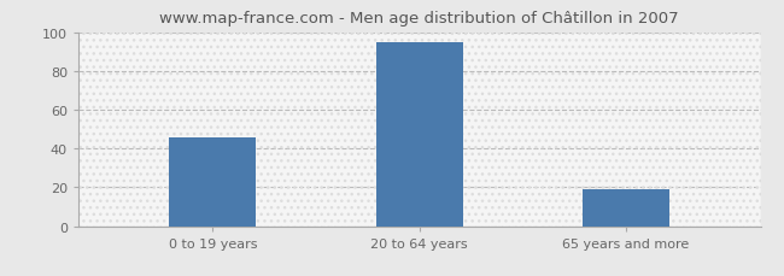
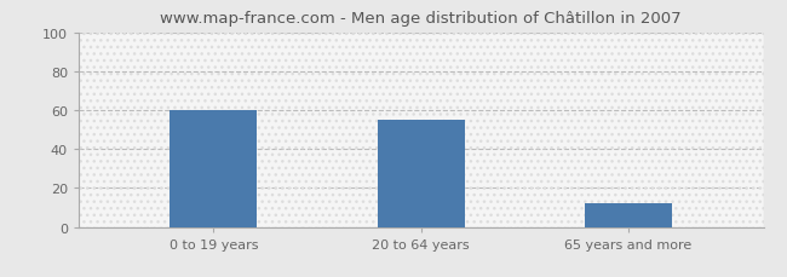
0 to 19 years: 46 -> 60
20 to 64 years: 95 -> 55
65 years and more: 19 -> 12
